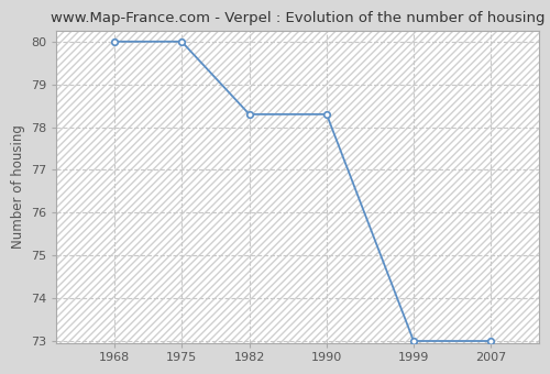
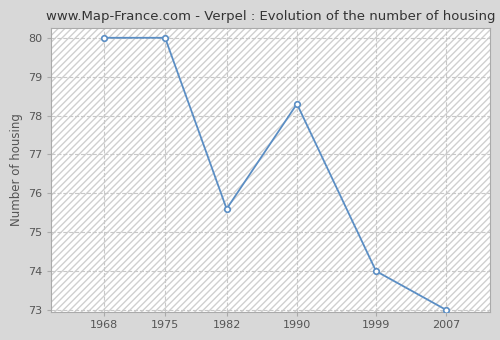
1982: 78.3 -> 75.6
1999: 73.0 -> 74.0
